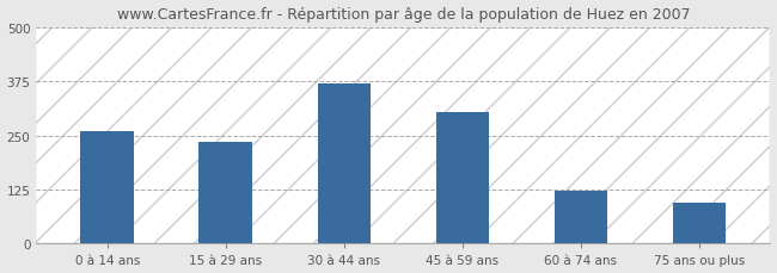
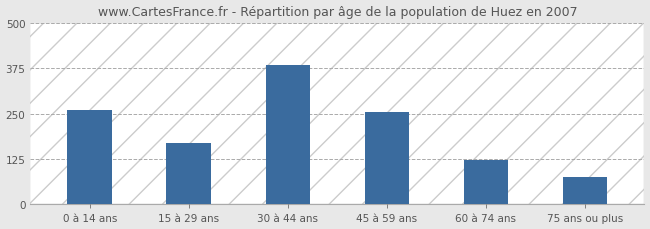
15 à 29 ans: 235 -> 168
30 à 44 ans: 370 -> 385
45 à 59 ans: 305 -> 255
75 ans ou plus: 95 -> 75
